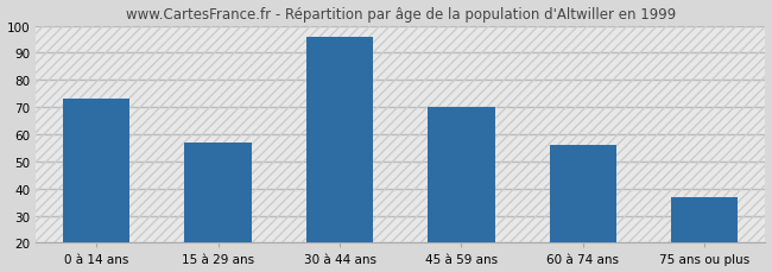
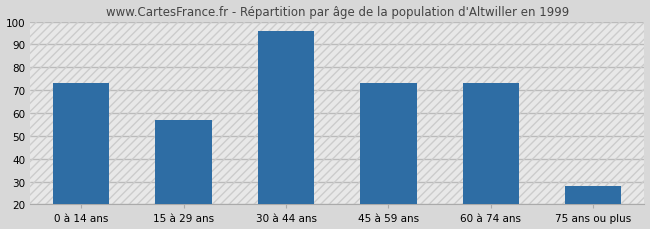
45 à 59 ans: 70 -> 73
60 à 74 ans: 56 -> 73
75 ans ou plus: 37 -> 28
